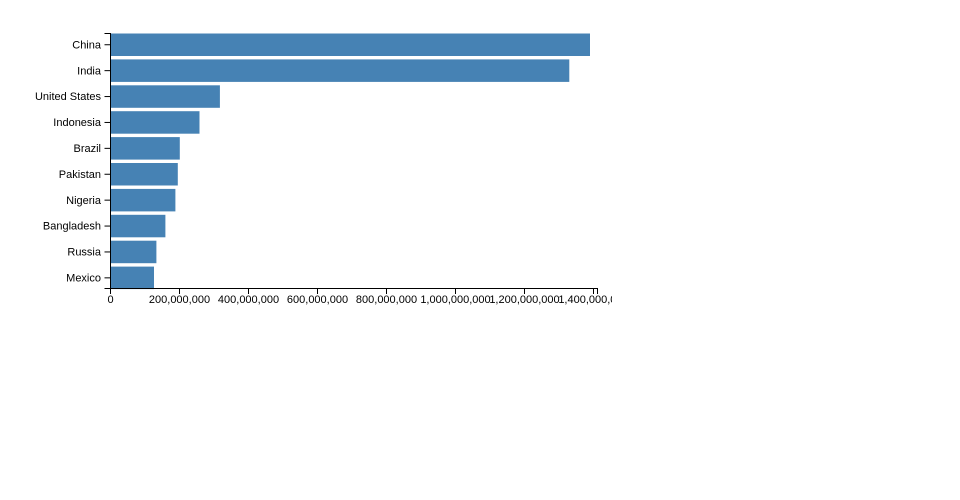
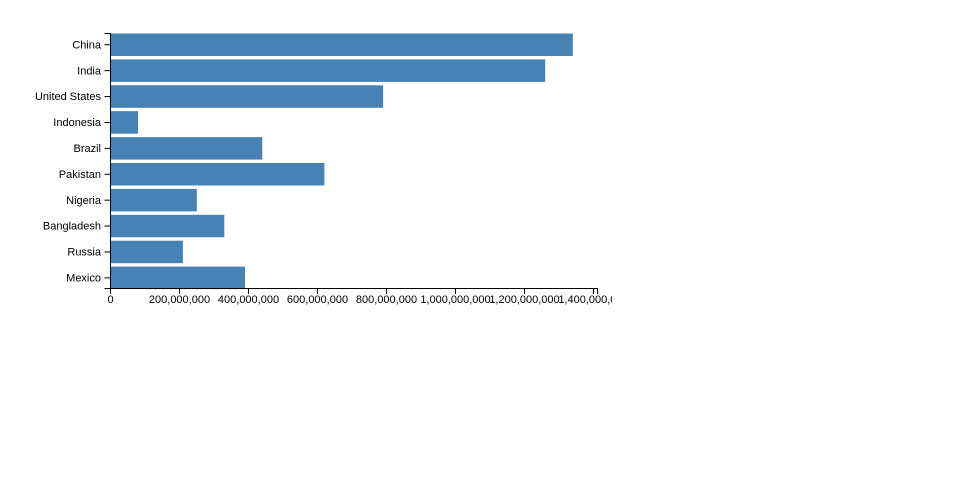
China: 1390000000 -> 1340000000
India: 1330000000 -> 1260000000
United States: 320000000 -> 790000000
Indonesia: 260000000 -> 80000000
Brazil: 200000000 -> 440000000
Pakistan: 200000000 -> 620000000
Nigeria: 190000000 -> 250000000
Bangladesh: 160000000 -> 330000000
Russia: 130000000 -> 210000000
Mexico: 130000000 -> 390000000
